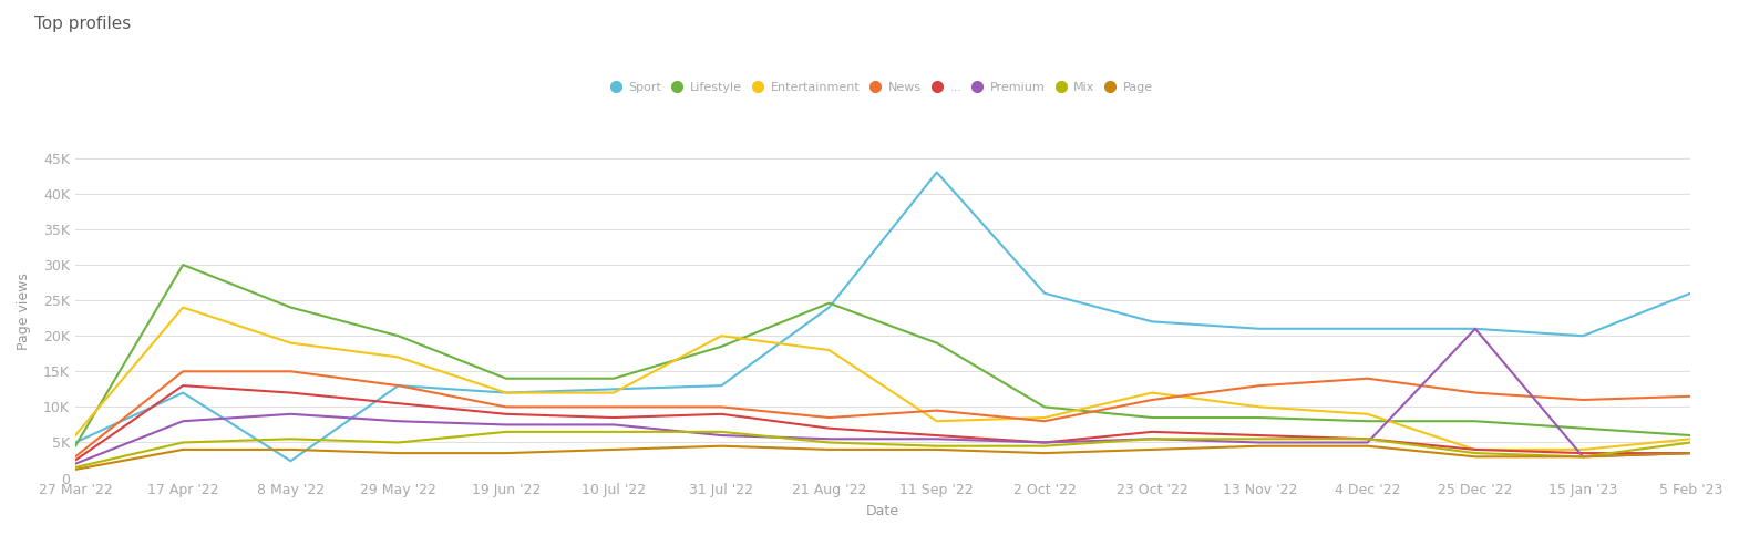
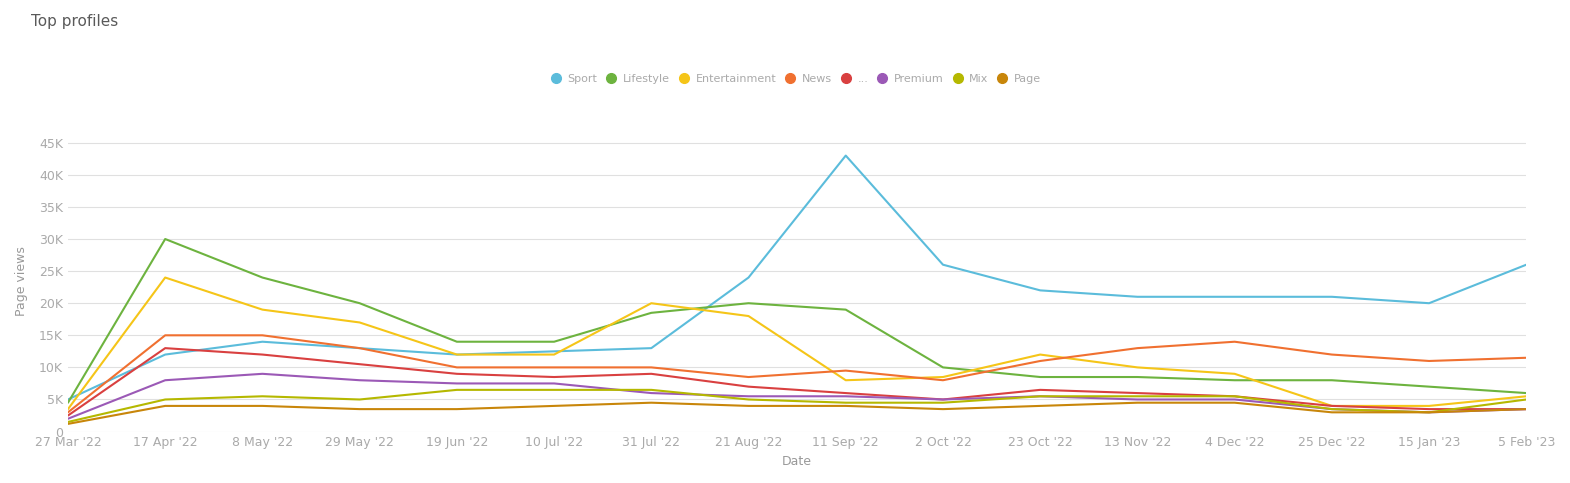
Entertainment/27 Mar '22: 6.0K -> 3.5K
Sport/8 May '22: 2.4K -> 14.0K
Lifestyle/21 Aug '22: 24.6K -> 20.0K
Premium/25 Dec '22: 21.0K -> 3.5K
